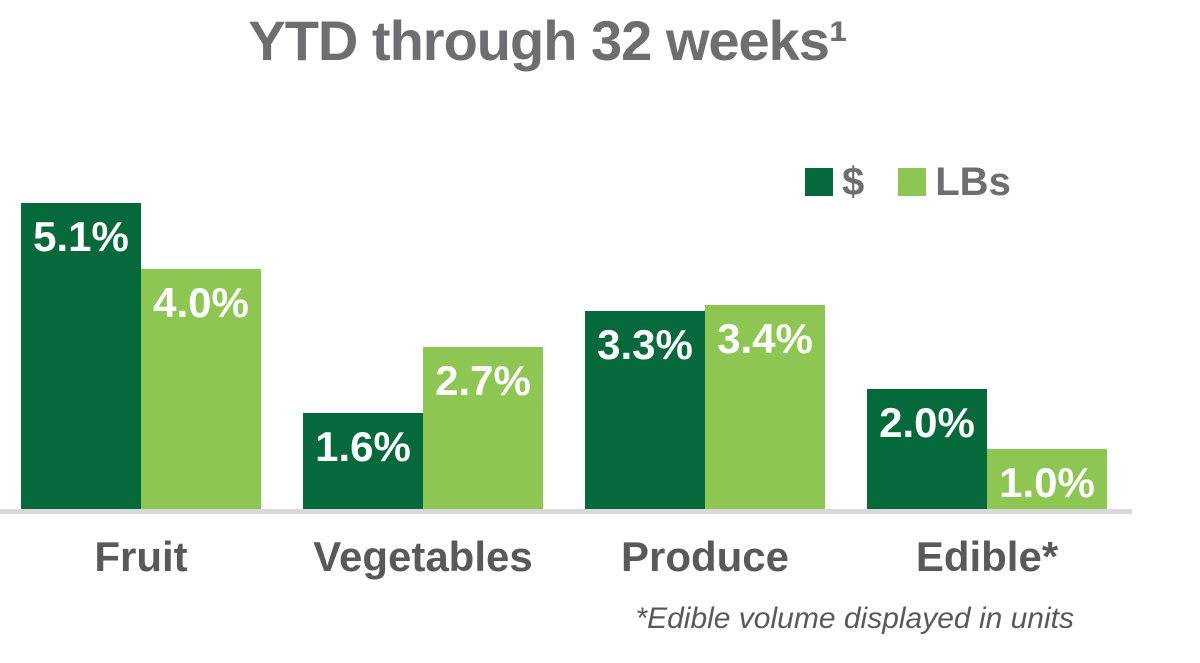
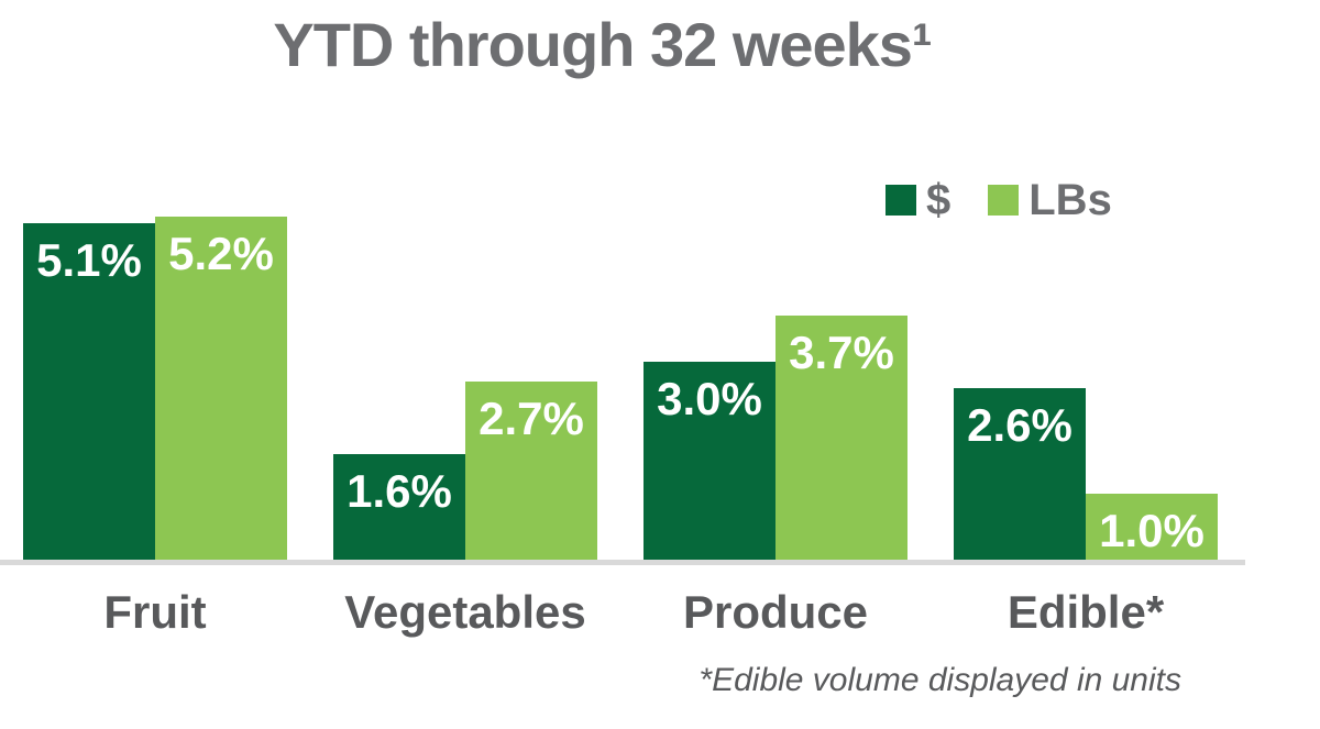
LBs/Fruit: 4.0% -> 5.2%
$/Produce: 3.3% -> 3.0%
LBs/Produce: 3.4% -> 3.7%
$/Edible*: 2.0% -> 2.6%
